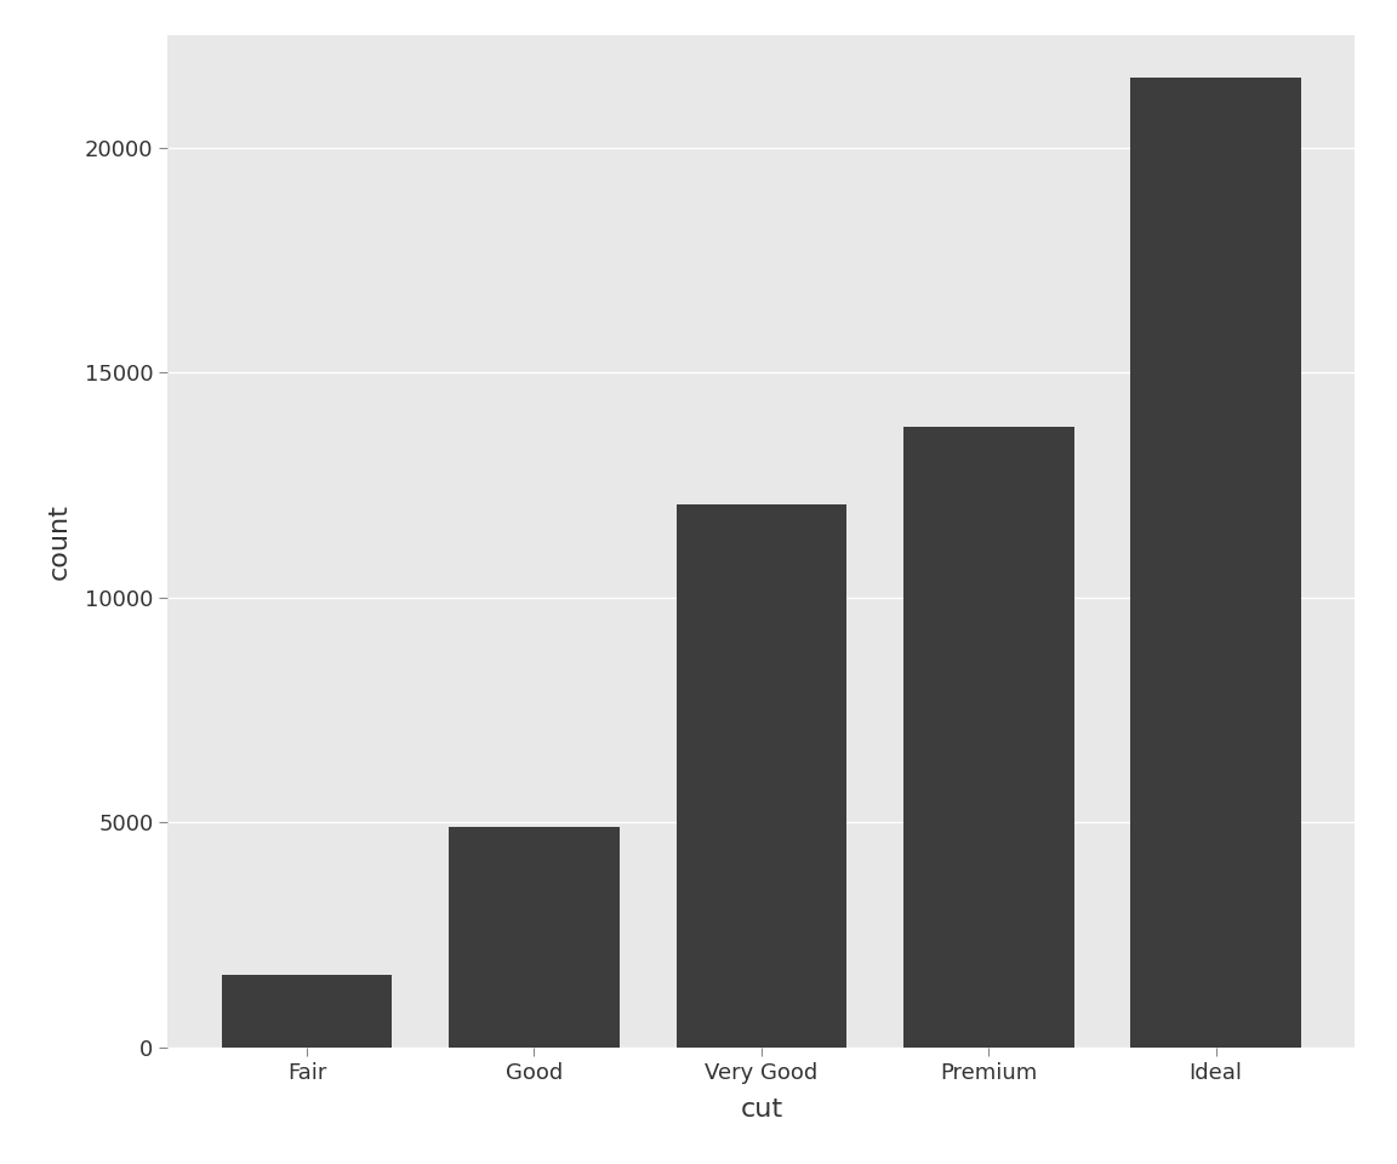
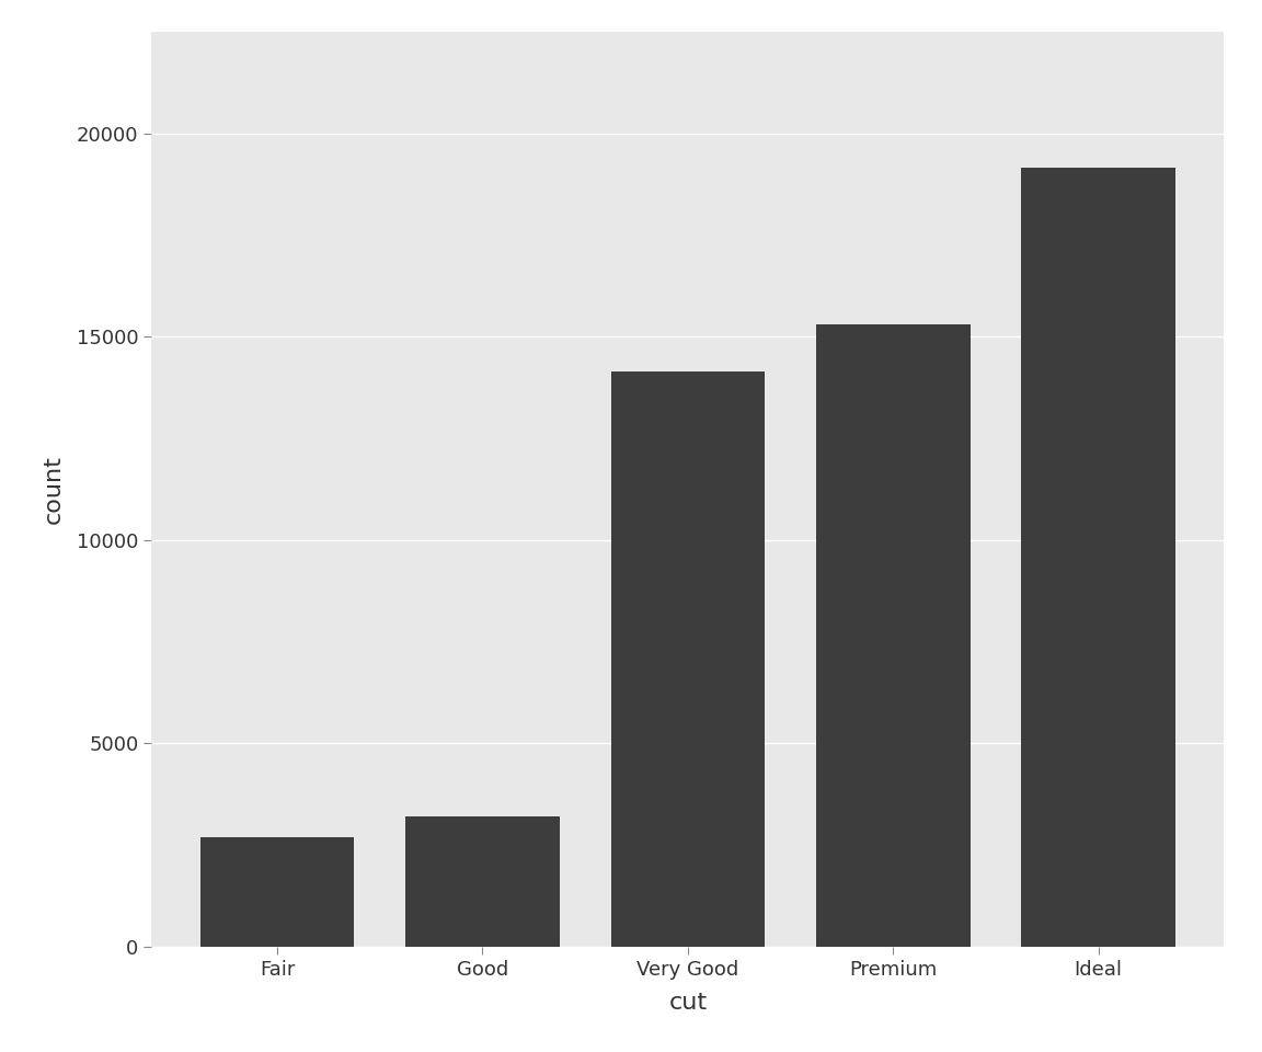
Fair: 1610 -> 2700
Good: 4910 -> 3200
Very Good: 12080 -> 14150
Premium: 13790 -> 15300
Ideal: 21550 -> 19150
